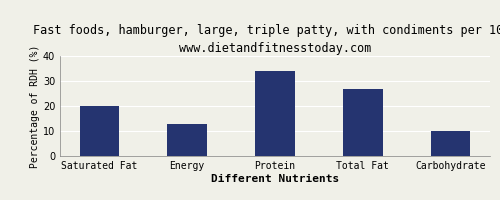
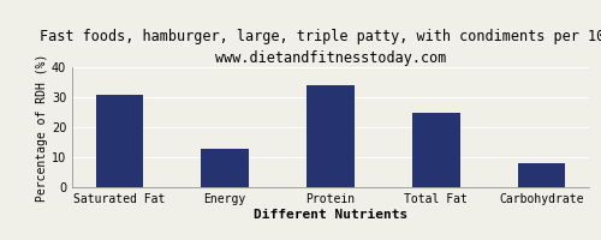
Saturated Fat: 20 -> 31
Total Fat: 27 -> 25
Carbohydrate: 10 -> 8
